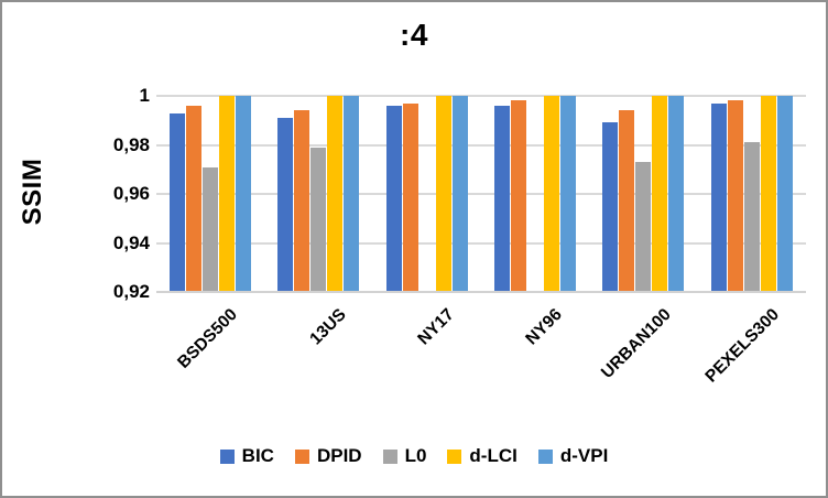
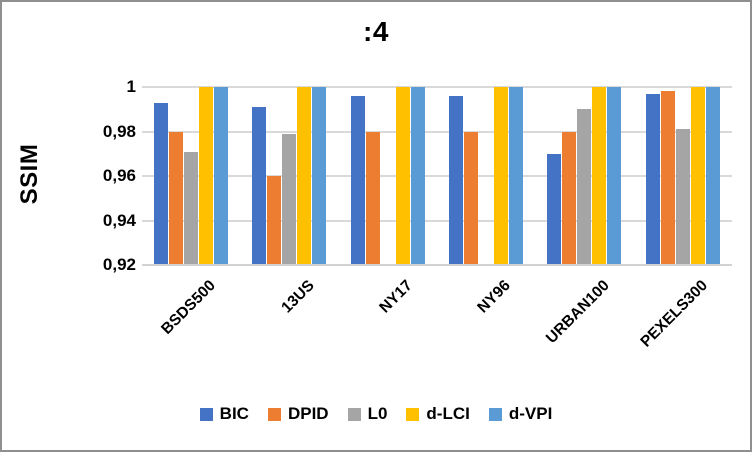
DPID/BSDS500: 1,00 -> 0,98
DPID/13US: 0,99 -> 0,96
DPID/NY17: 1,00 -> 0,98
DPID/NY96: 1,00 -> 0,98
BIC/URBAN100: 0,99 -> 0,97
DPID/URBAN100: 0,99 -> 0,98
L0/URBAN100: 0,97 -> 0,99
